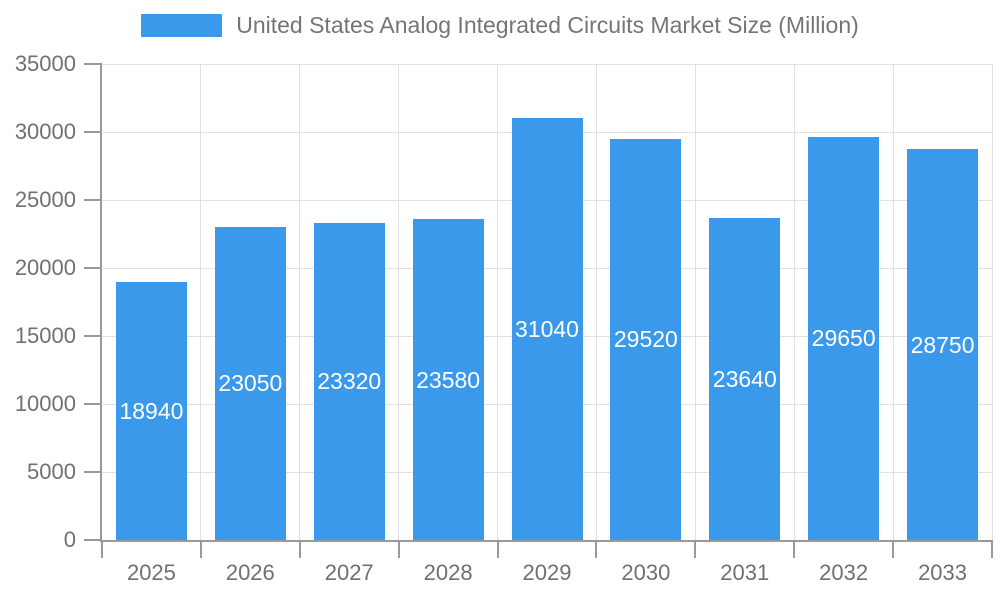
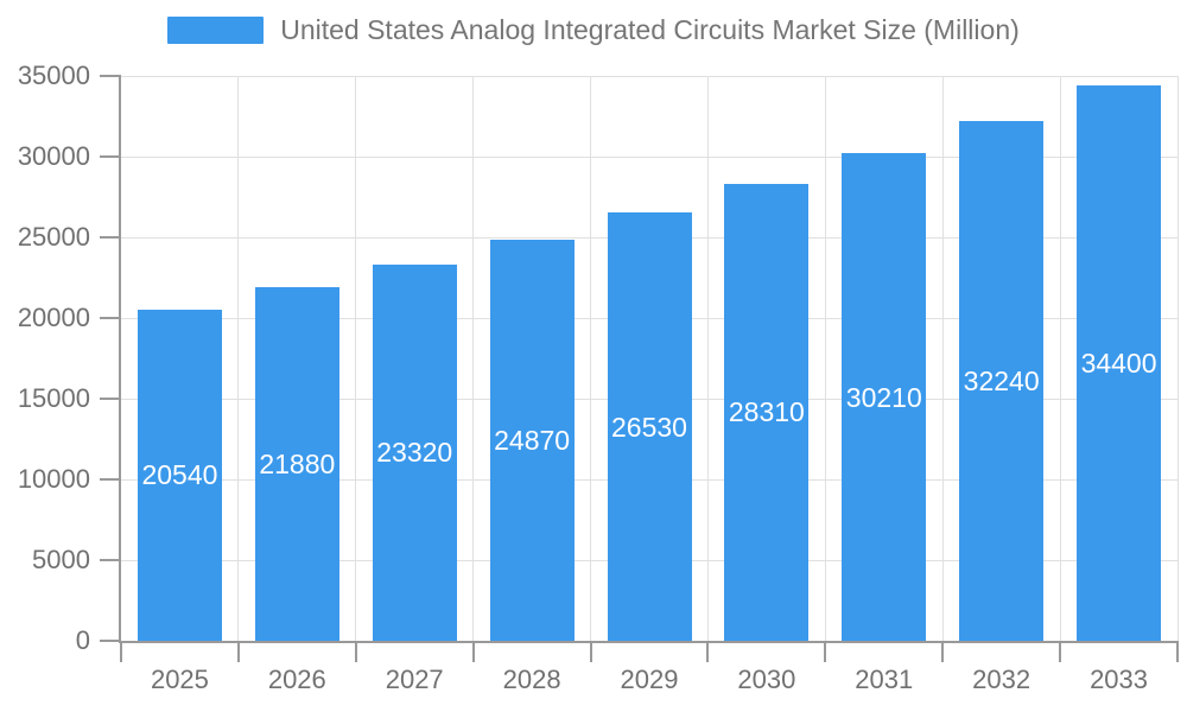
2025: 18940 -> 20540
2026: 23050 -> 21880
2028: 23580 -> 24870
2029: 31040 -> 26530
2030: 29520 -> 28310
2031: 23640 -> 30210
2032: 29650 -> 32240
2033: 28750 -> 34400
